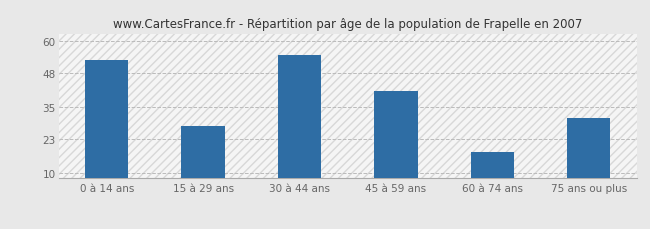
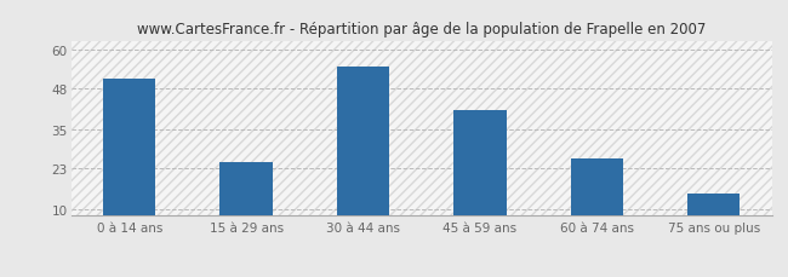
0 à 14 ans: 53 -> 51
15 à 29 ans: 28 -> 25
60 à 74 ans: 18 -> 26
75 ans ou plus: 31 -> 15
